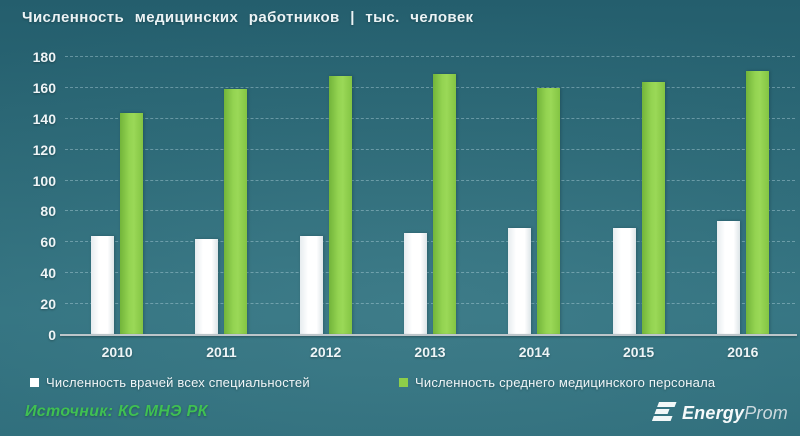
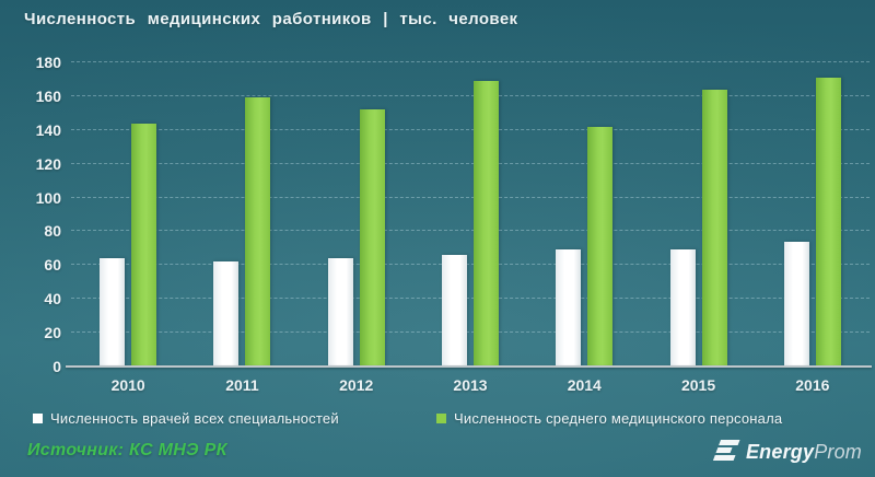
Численность среднего медицинского персонала/2012: 168 -> 152
Численность среднего медицинского персонала/2014: 160 -> 142
